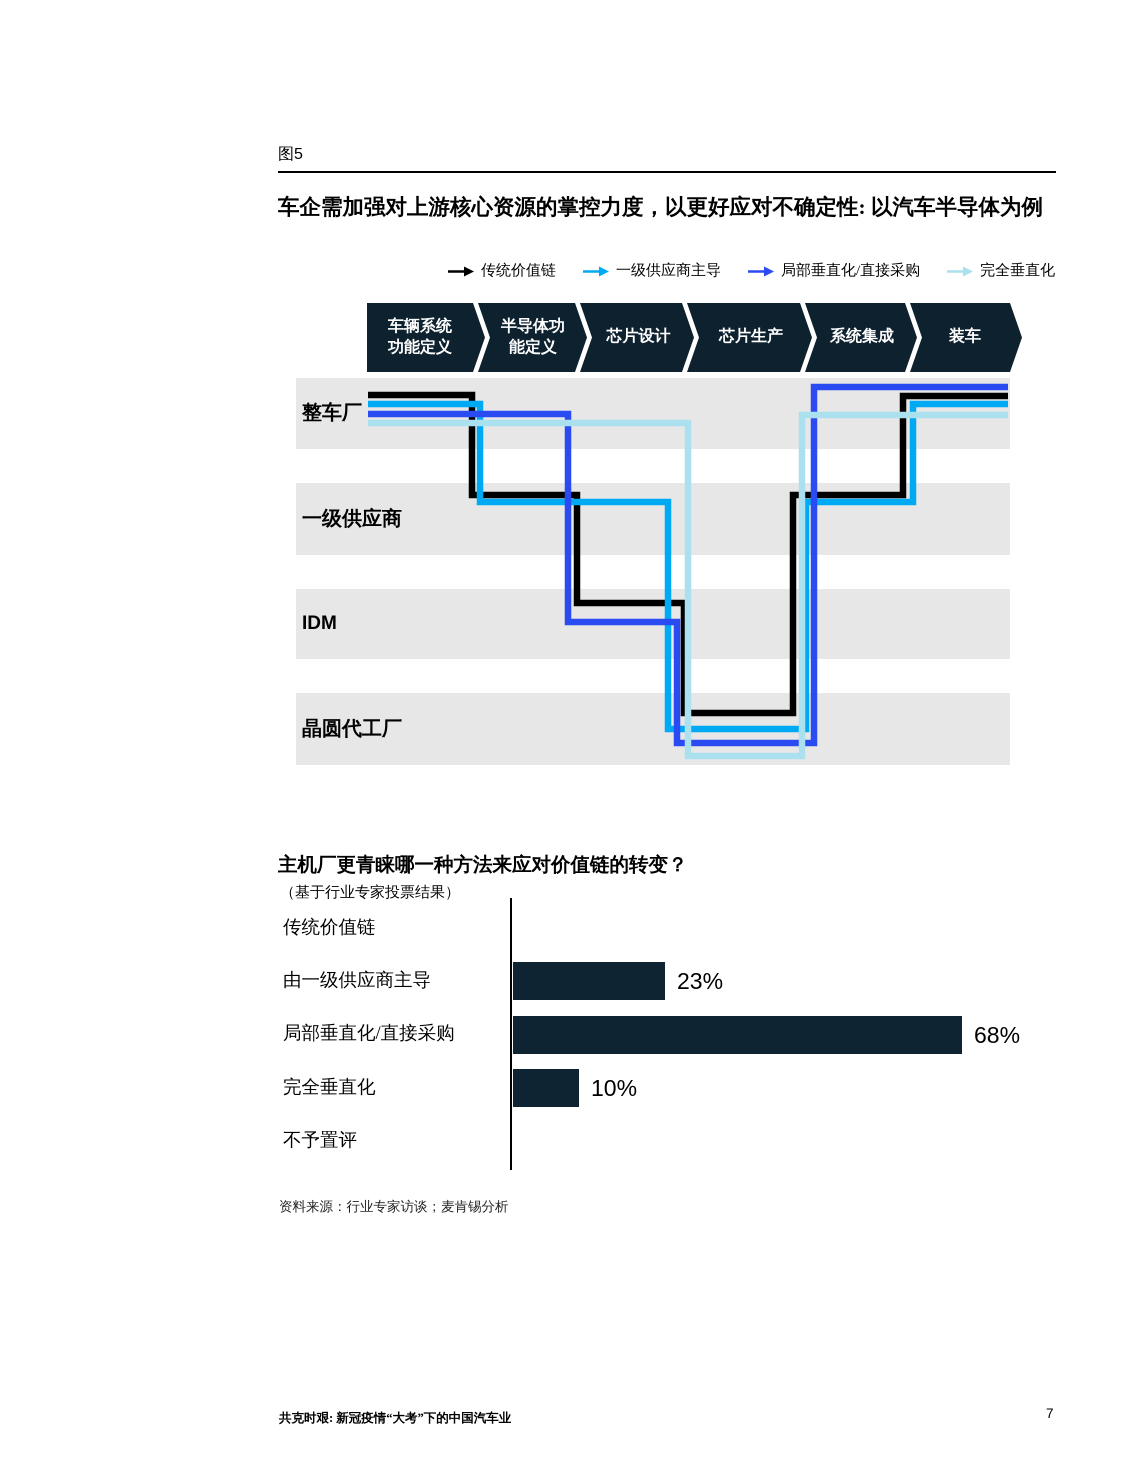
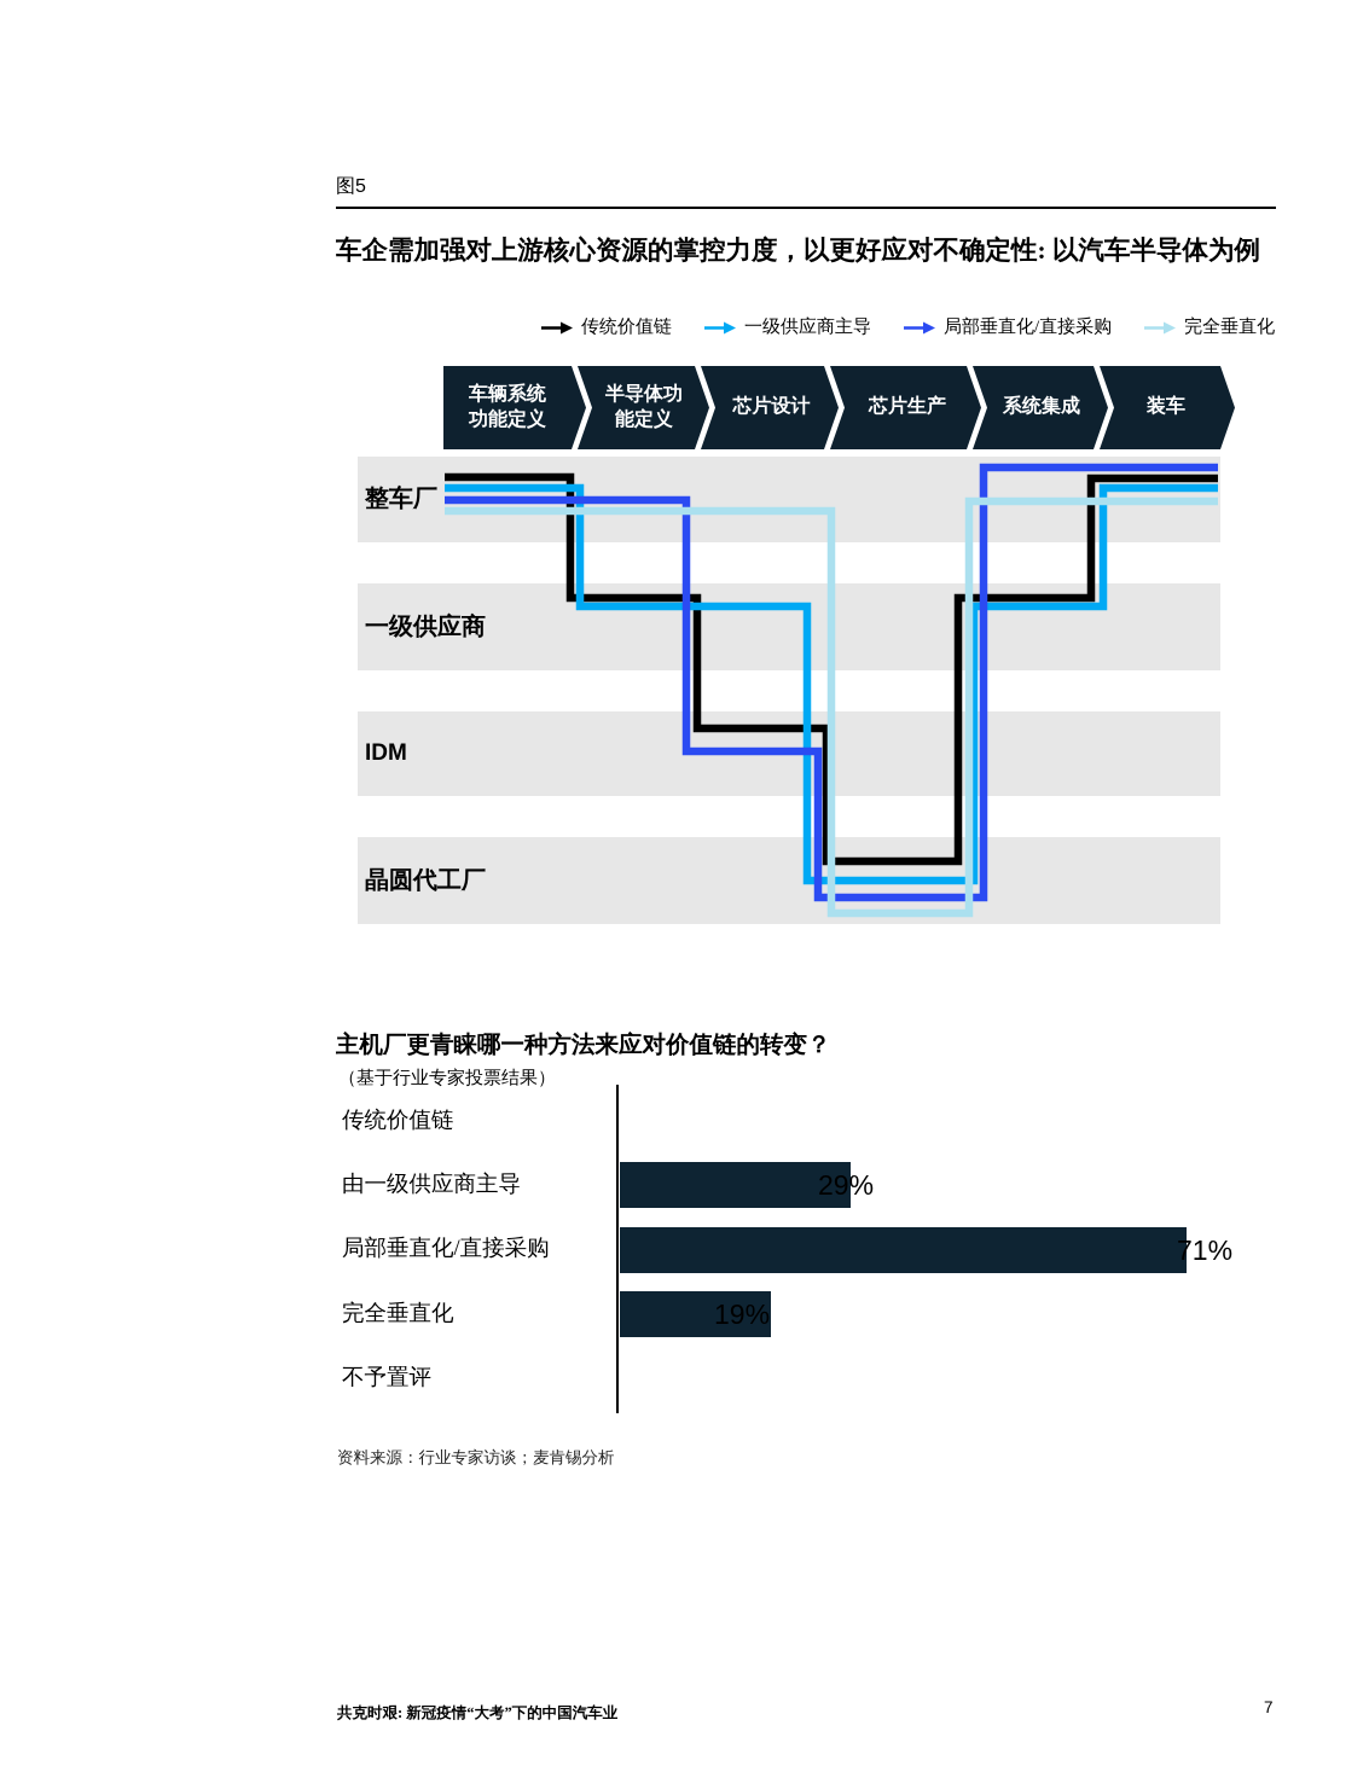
由一级供应商主导: 23% -> 29%
局部垂直化/直接采购: 68% -> 71%
完全垂直化: 10% -> 19%
